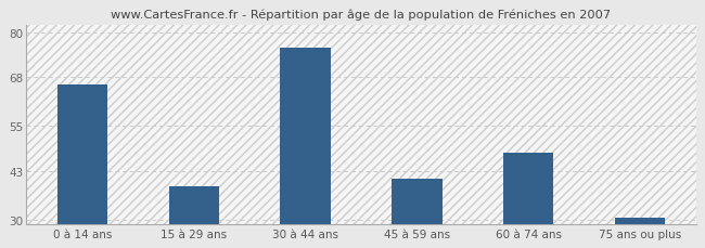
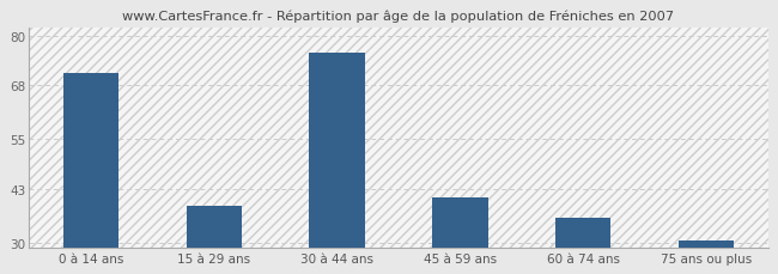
0 à 14 ans: 66.0 -> 71.0
60 à 74 ans: 48.0 -> 36.0
